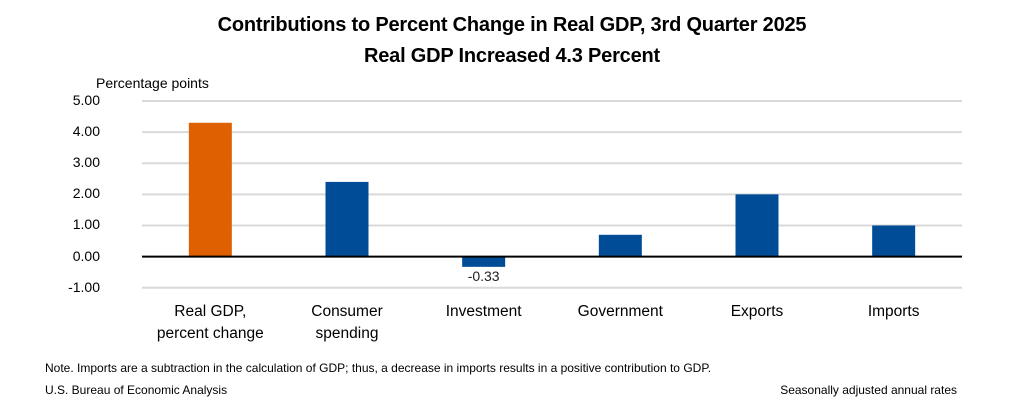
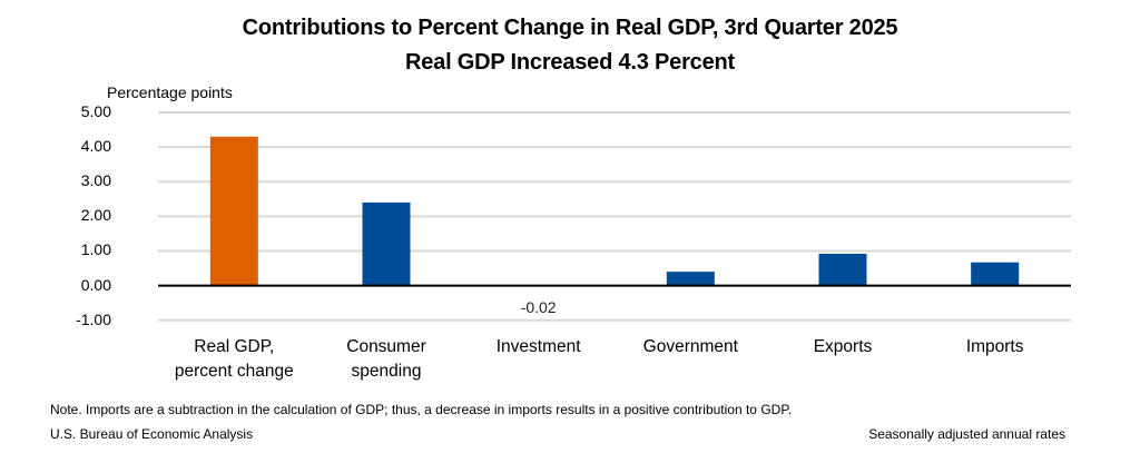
Investment: -0.33 -> -0.02
Government: 0.7 -> 0.4
Exports: 2.0 -> 0.9
Imports: 1.0 -> 0.7
